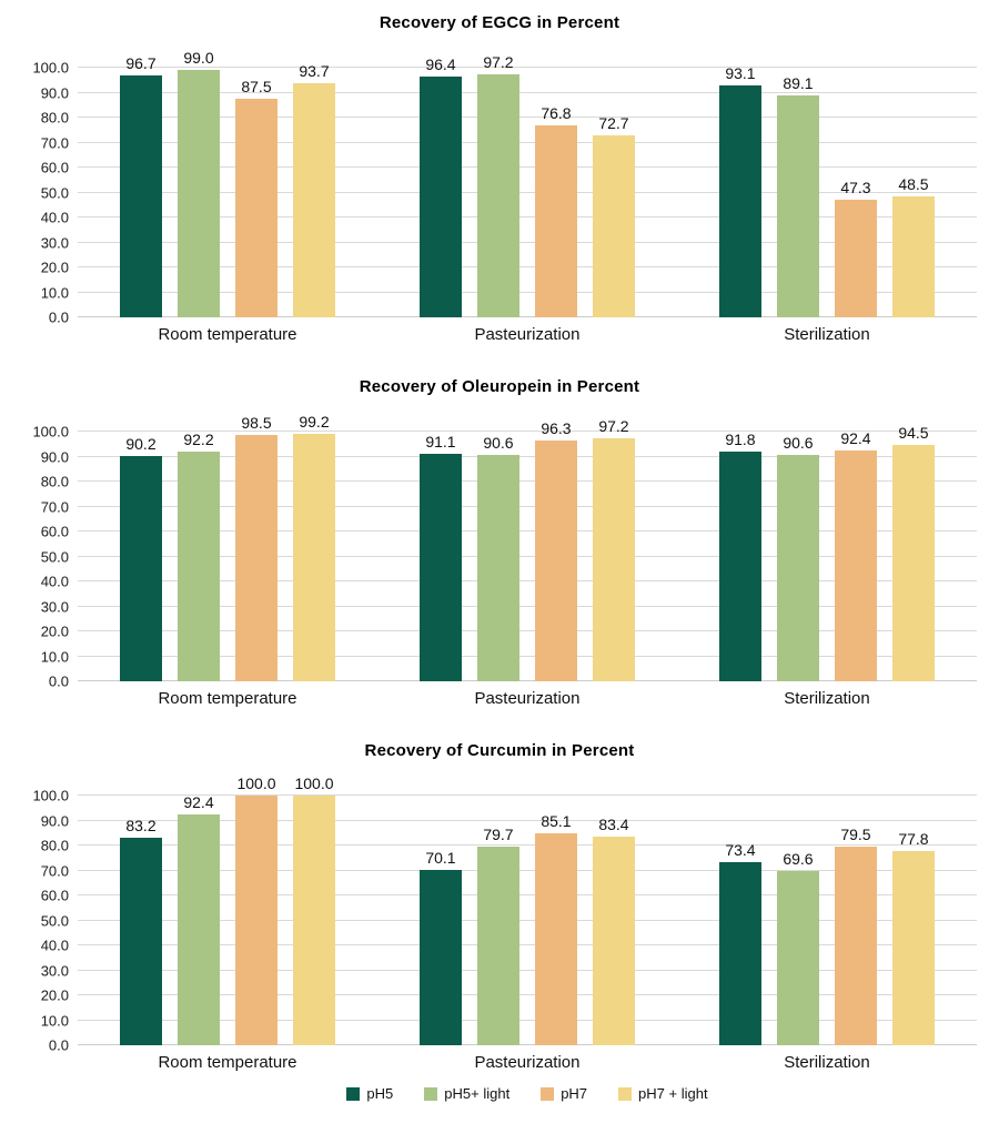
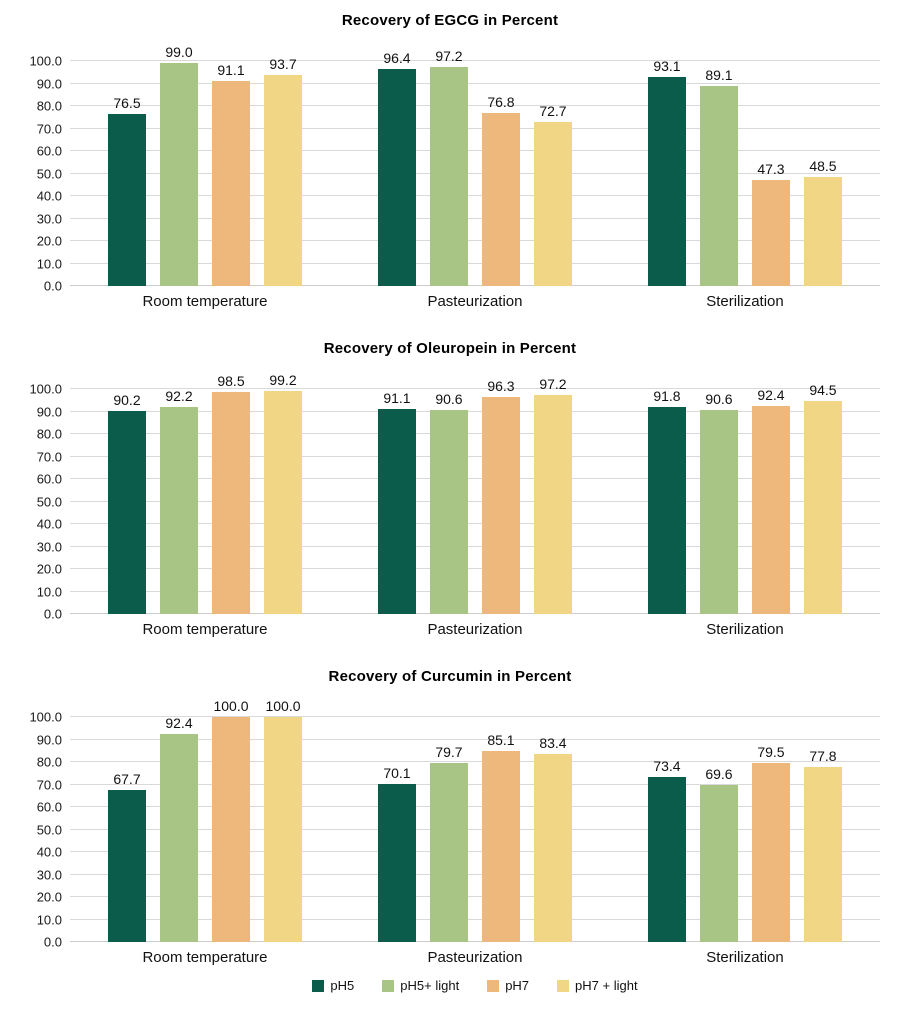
Recovery of EGCG in Percent/pH5/Room temperature: 96.7 -> 76.5
Recovery of EGCG in Percent/pH7/Room temperature: 87.5 -> 91.1
Recovery of Curcumin in Percent/pH5/Room temperature: 83.2 -> 67.7
